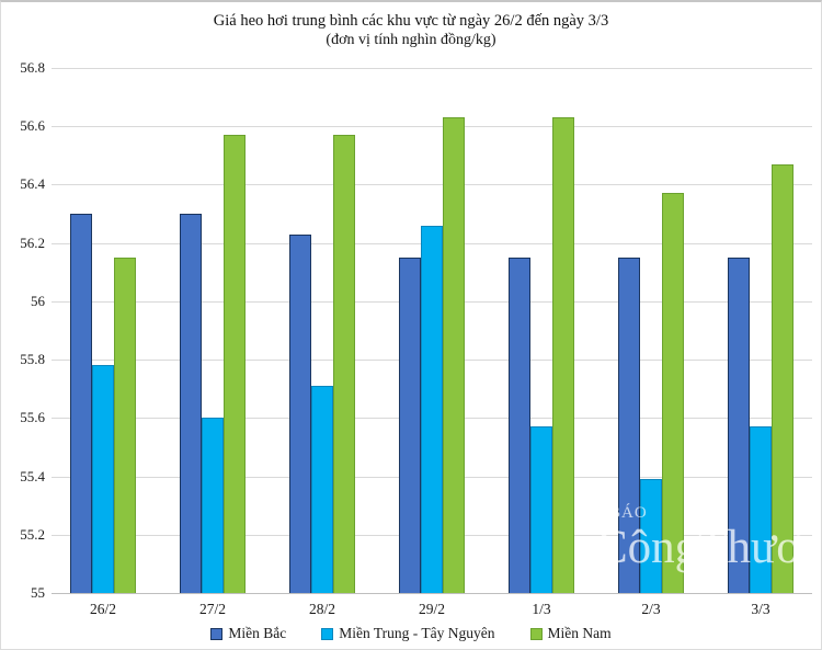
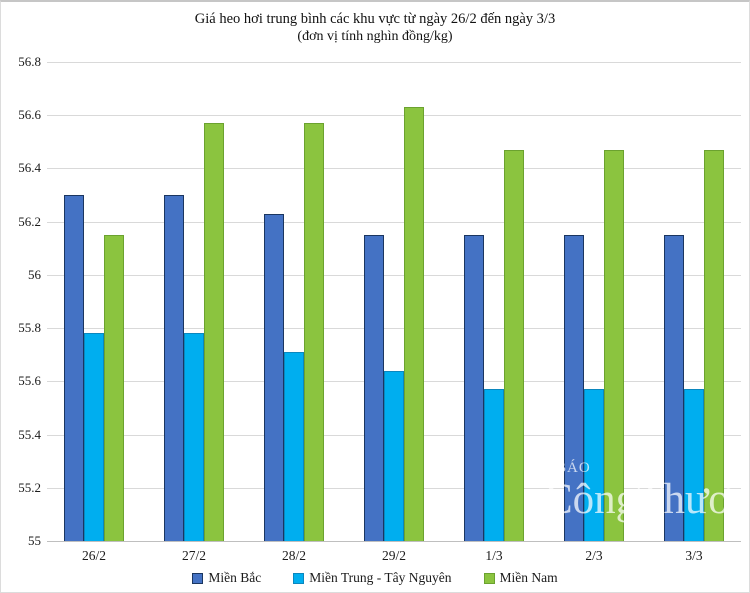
Miền Trung - Tây Nguyên/27/2: 55.60 -> 55.78
Miền Trung - Tây Nguyên/29/2: 56.26 -> 55.64
Miền Nam/1/3: 56.63 -> 56.47
Miền Trung - Tây Nguyên/2/3: 55.39 -> 55.57
Miền Nam/2/3: 56.37 -> 56.47
